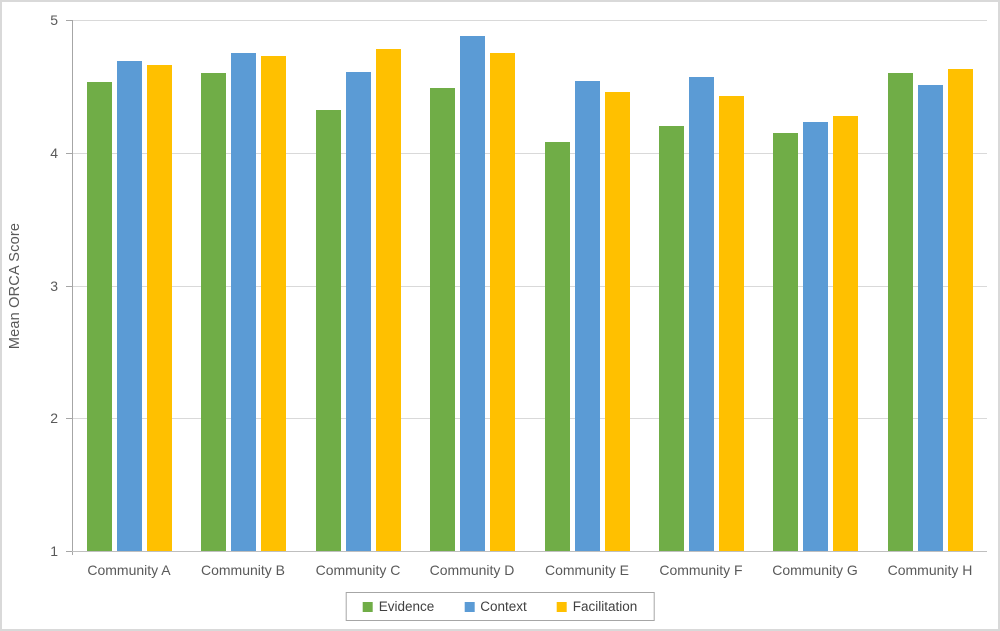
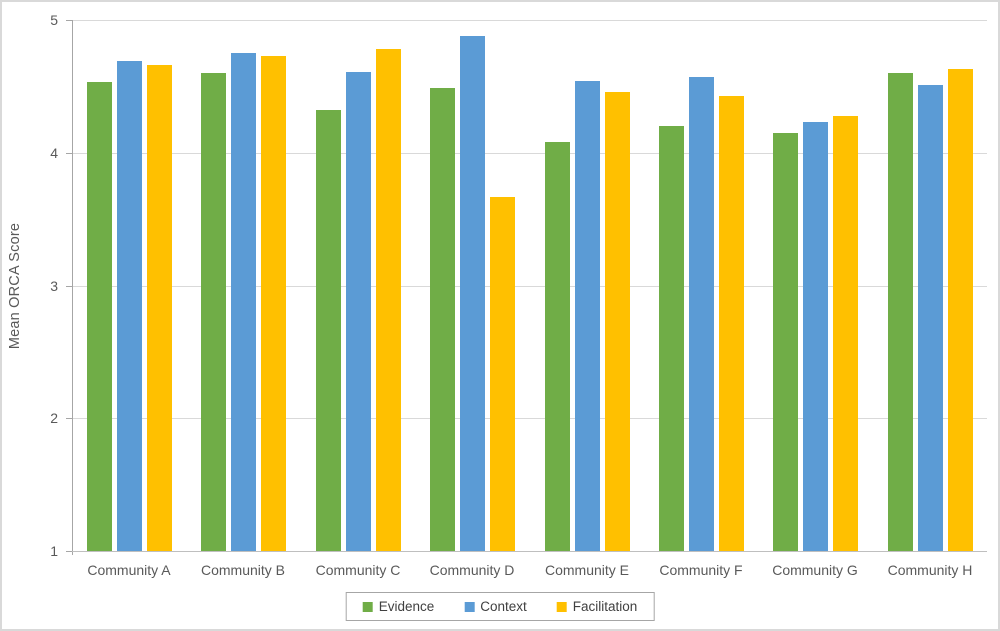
Facilitation/Community D: 4.75 -> 3.67
